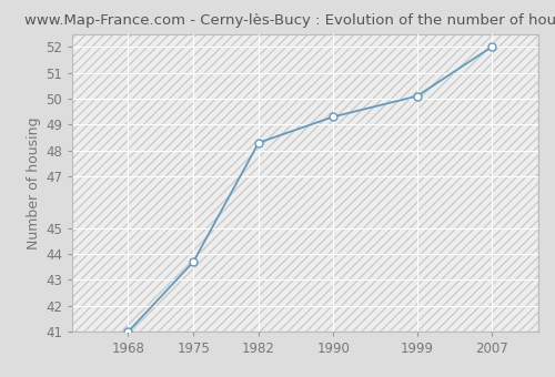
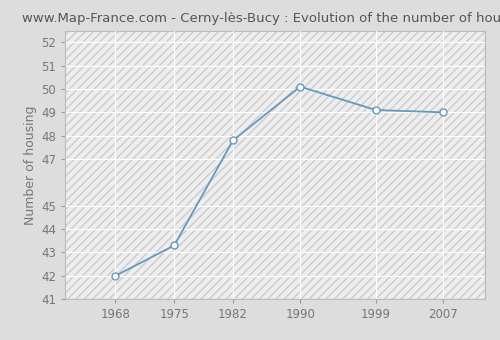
1968: 41.0 -> 42.0
1975: 43.7 -> 43.3
1982: 48.3 -> 47.8
1990: 49.3 -> 50.1
1999: 50.1 -> 49.1
2007: 52.0 -> 49.0
